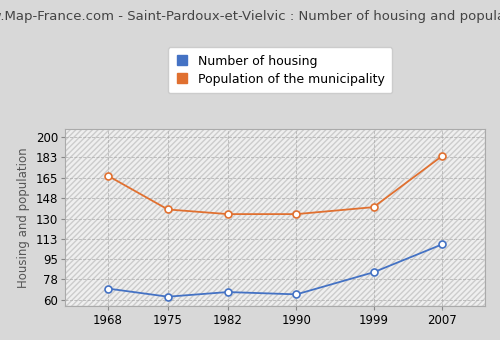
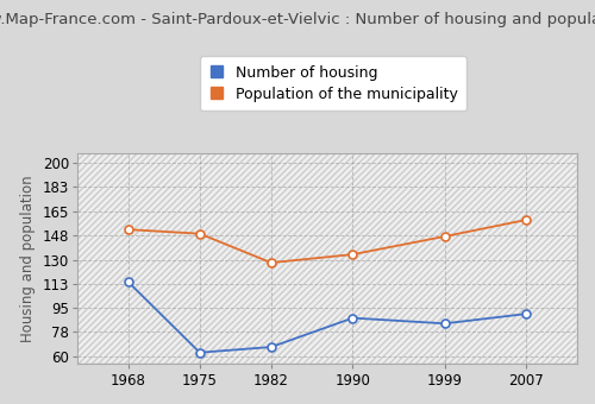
Number of housing/1968: 70 -> 114
Population of the municipality/1968: 167 -> 152
Population of the municipality/1975: 138 -> 149
Population of the municipality/1982: 134 -> 128
Number of housing/1990: 65 -> 88
Population of the municipality/1999: 140 -> 147
Number of housing/2007: 108 -> 91
Population of the municipality/2007: 184 -> 159
